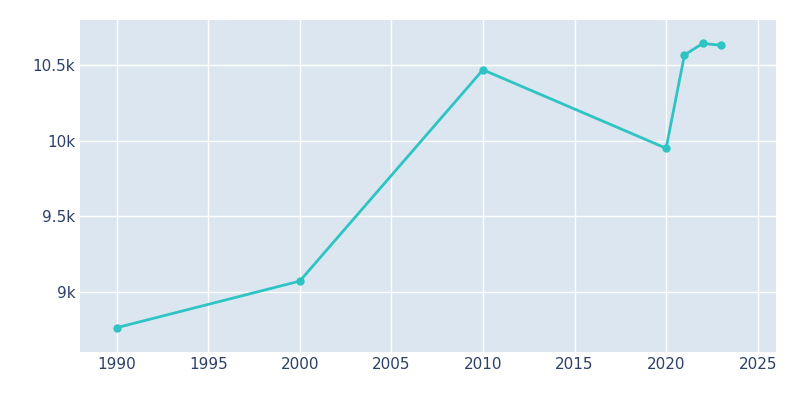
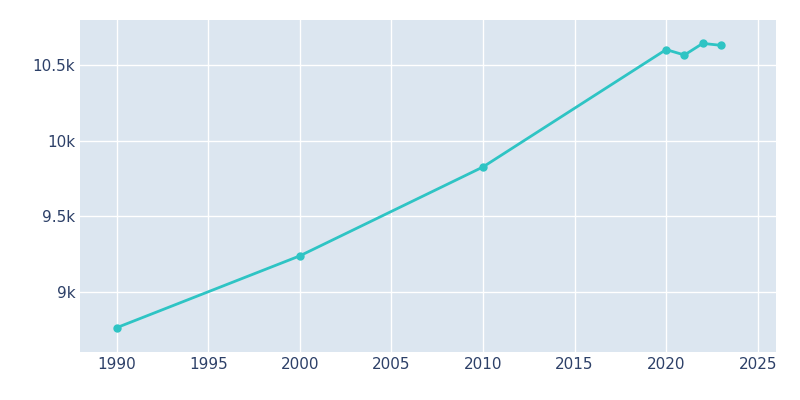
2000: 9.07k -> 9.24k
2010: 10.47k -> 9.83k
2020: 9.95k -> 10.60k
